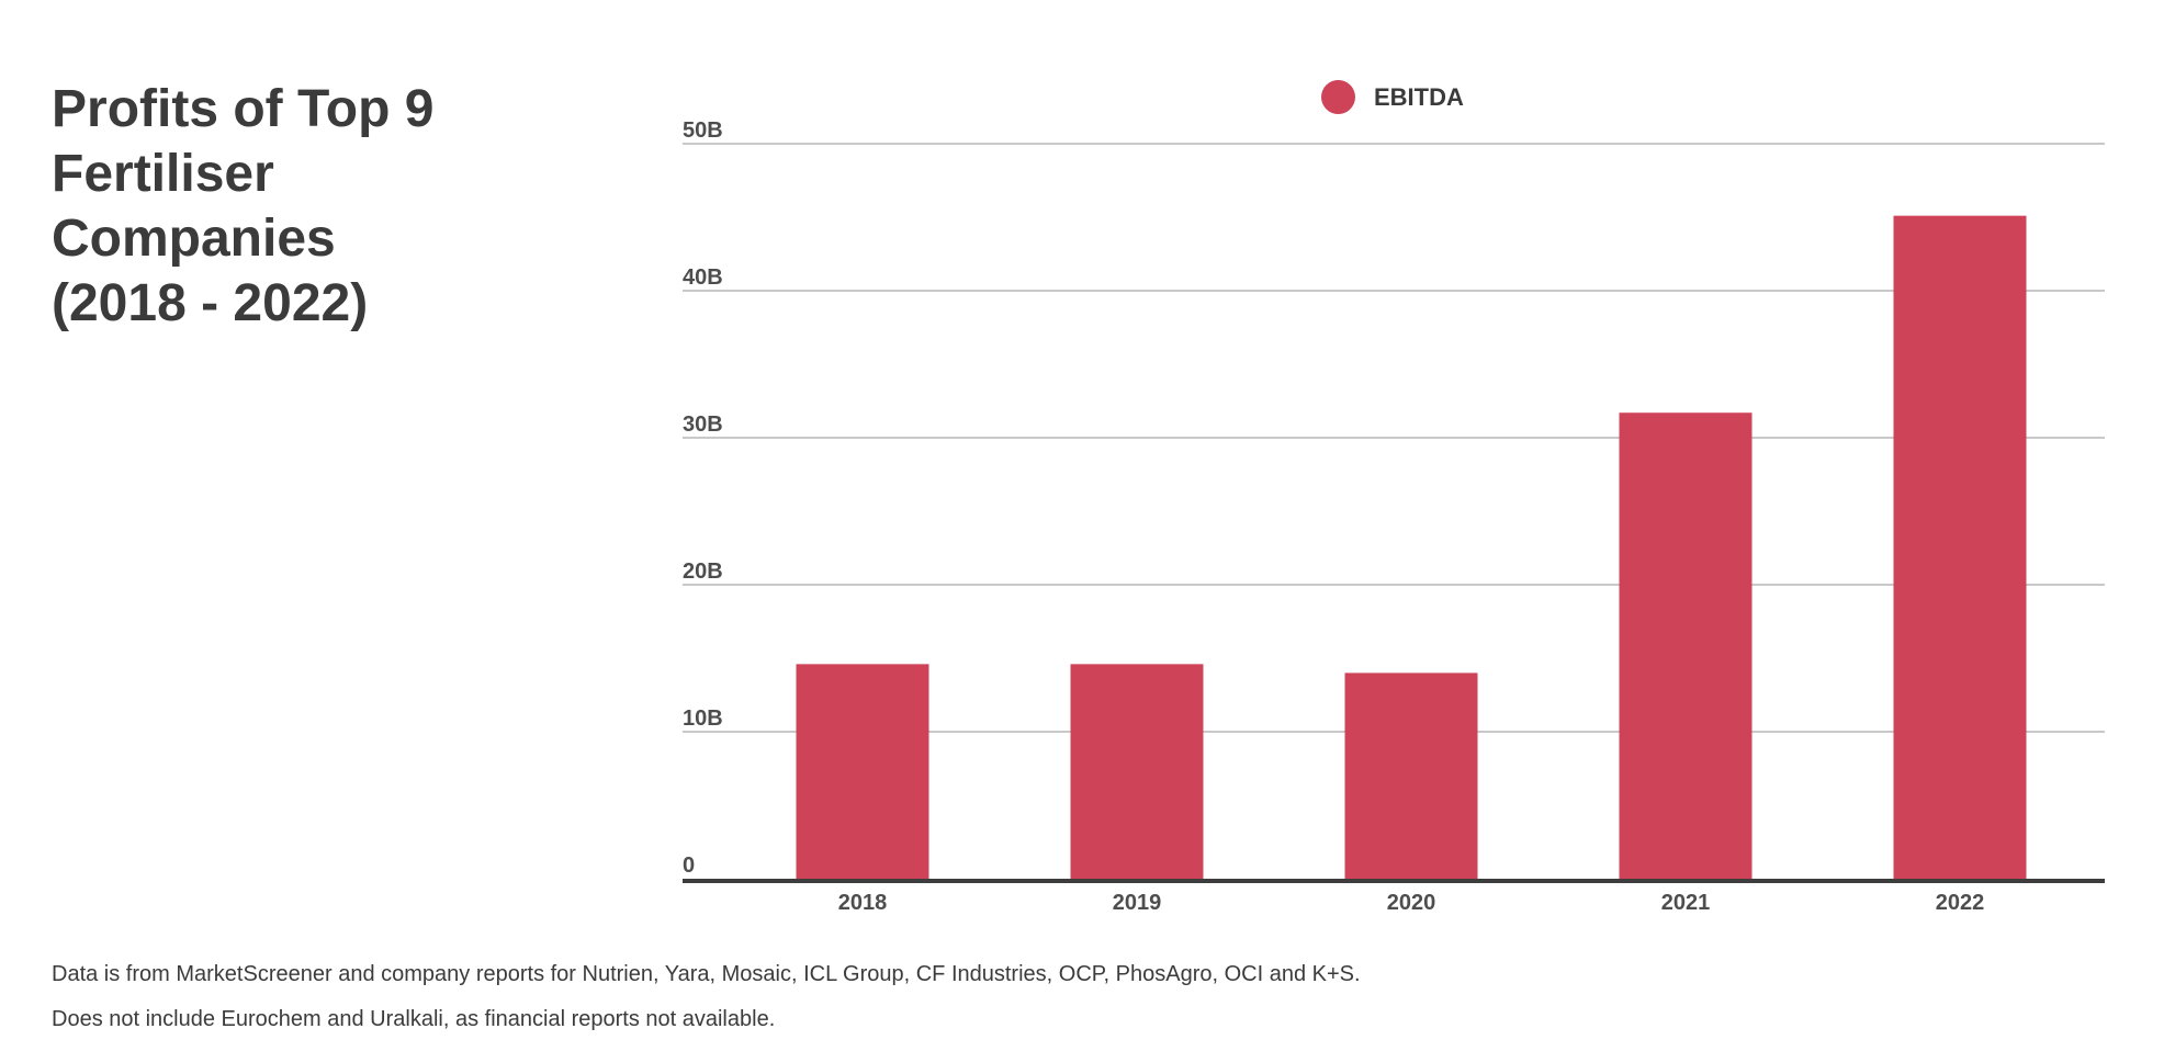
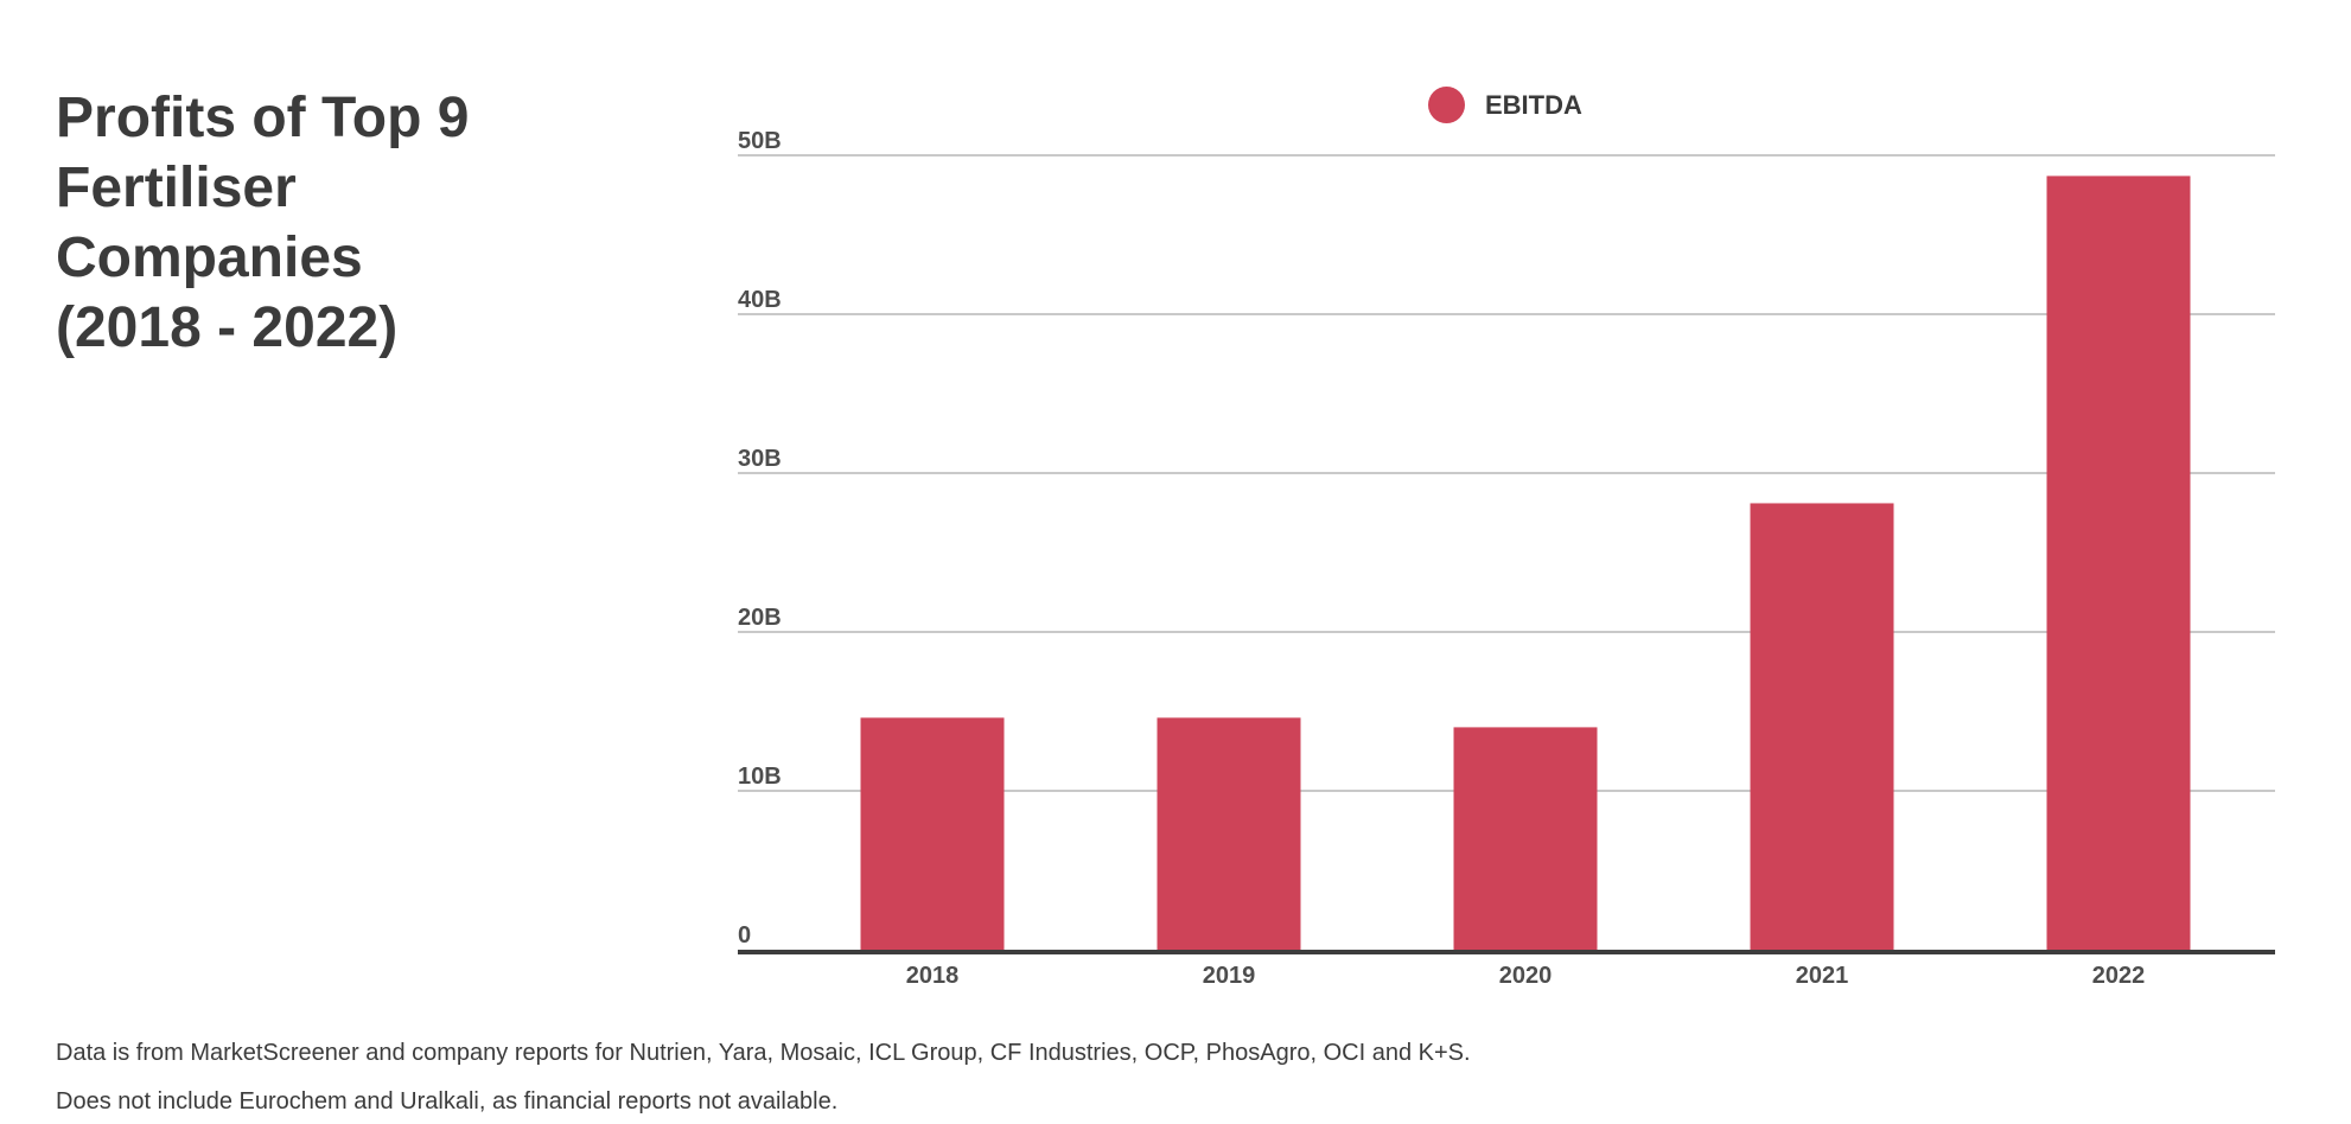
2021: 31.7B -> 28.1B
2022: 45.1B -> 48.7B
